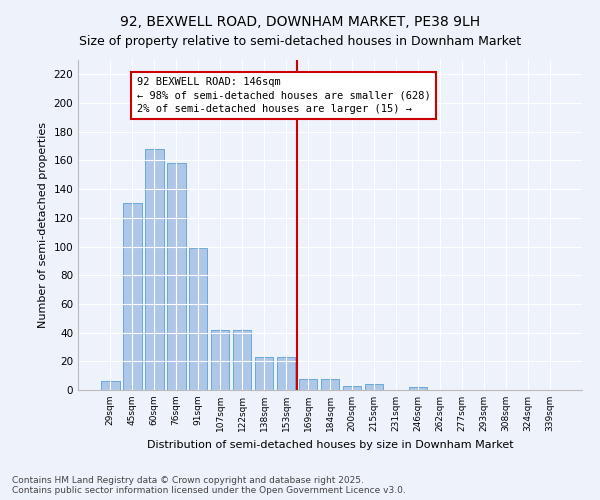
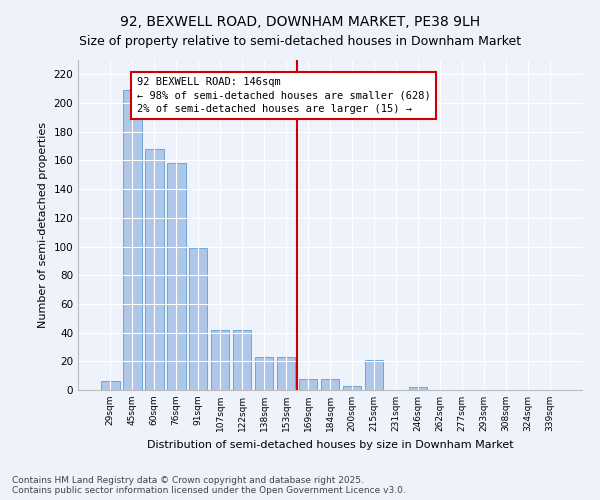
45sqm: 130 -> 209
215sqm: 4 -> 21
